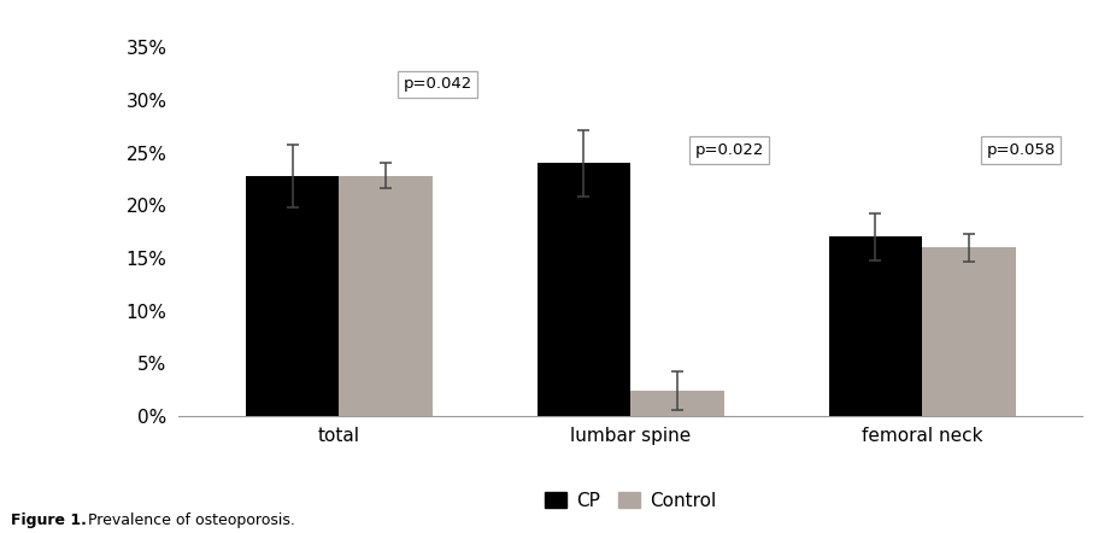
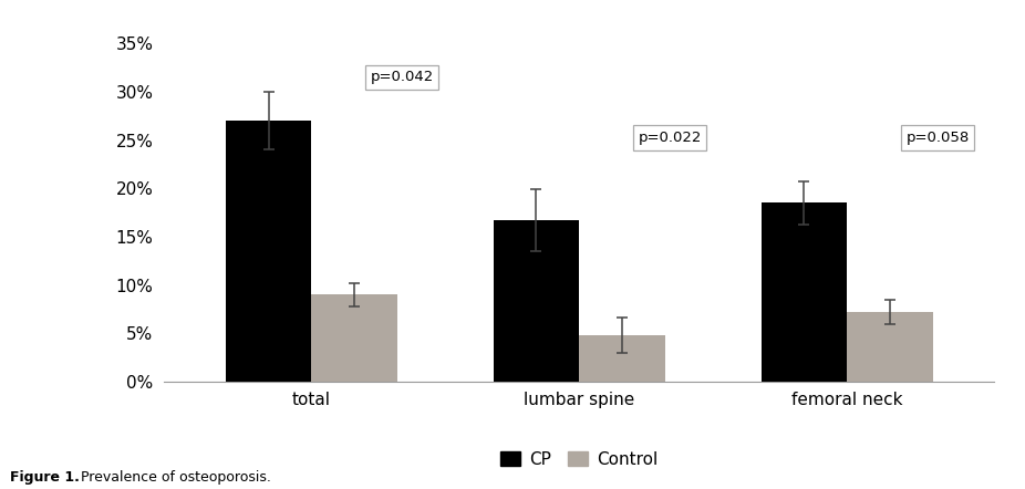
CP/total: 22.8% -> 27.0%
Control/total: 22.8% -> 9.0%
CP/lumbar spine: 24.0% -> 16.7%
Control/lumbar spine: 2.4% -> 4.8%
CP/femoral neck: 17.0% -> 18.5%
Control/femoral neck: 16.0% -> 7.2%
